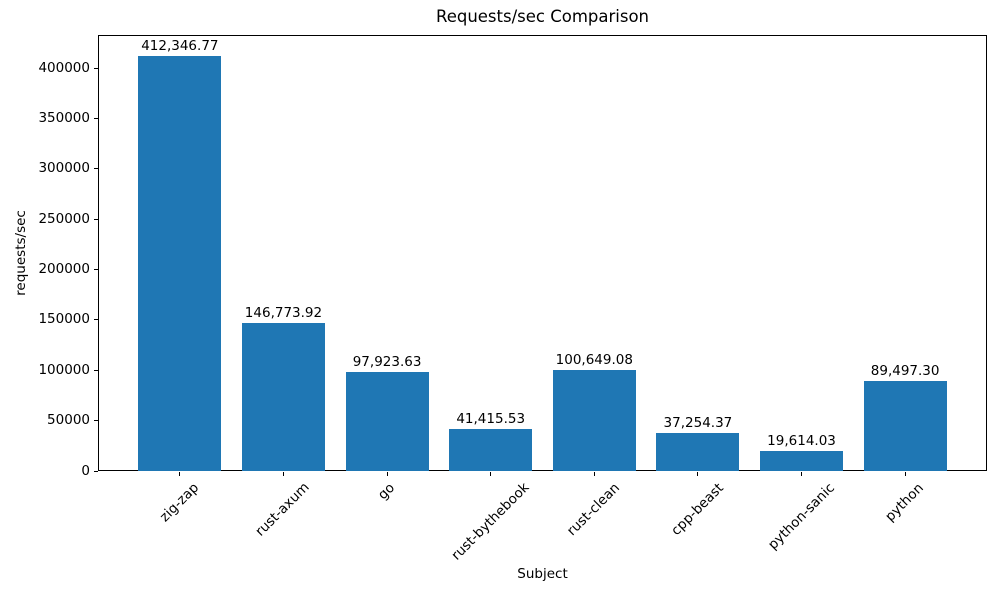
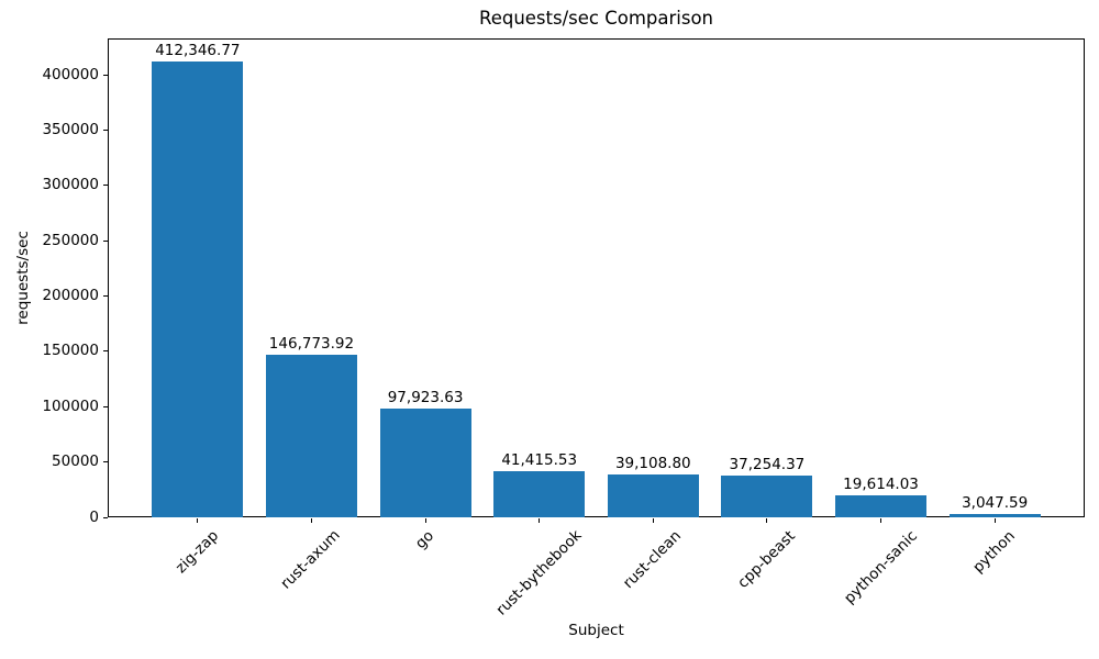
rust-clean: 100,649.08 -> 39,108.80
python: 89,497.30 -> 3,047.59
